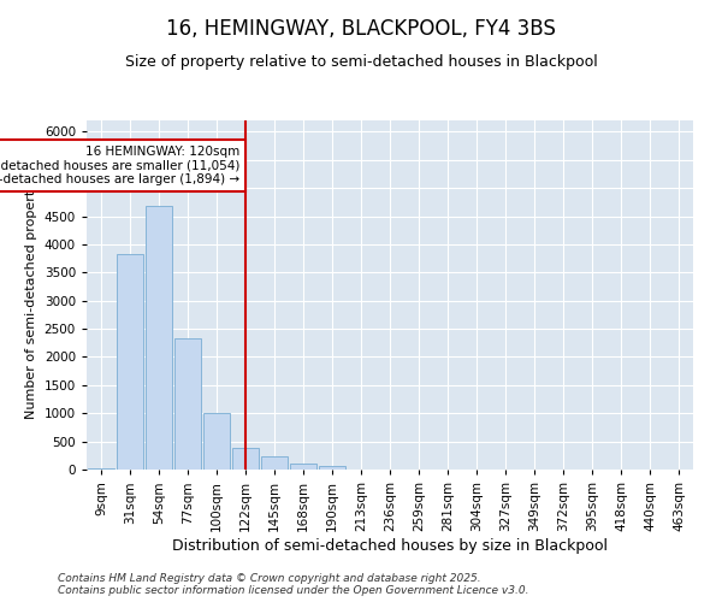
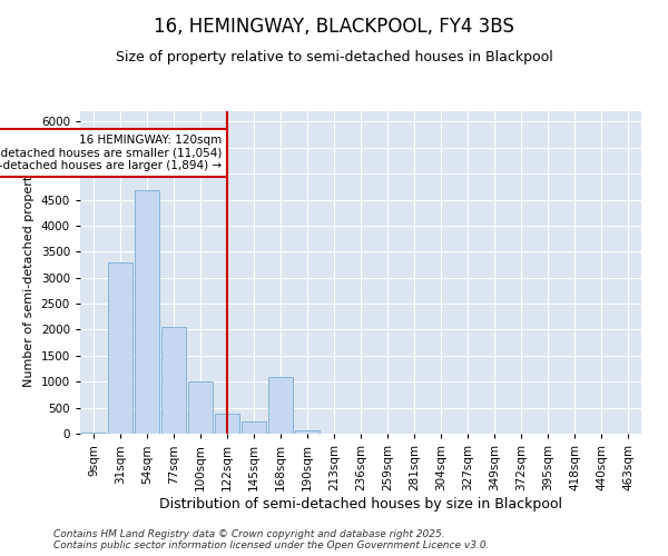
31sqm: 3820 -> 3300
77sqm: 2320 -> 2050
168sqm: 100 -> 1100
